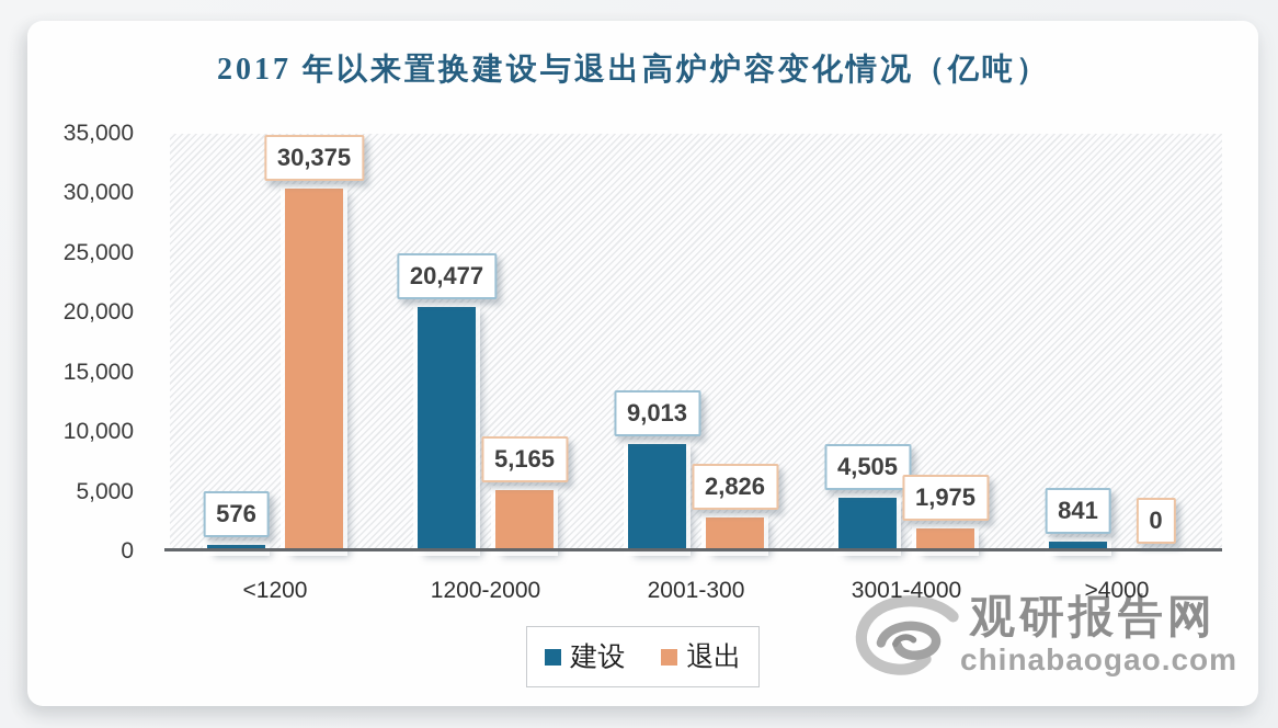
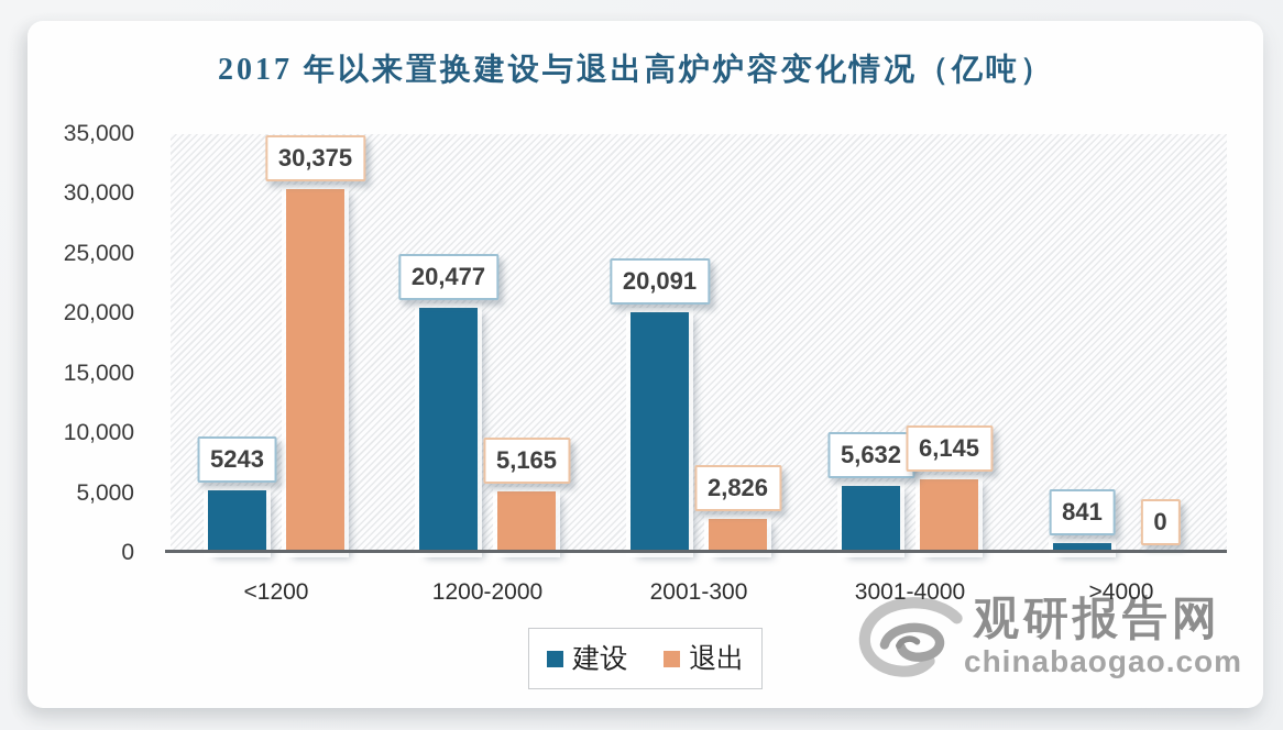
建设/<1200: 576 -> 5243
建设/2001-300: 9,013 -> 20,091
建设/3001-4000: 4,505 -> 5,632
退出/3001-4000: 1,975 -> 6,145
